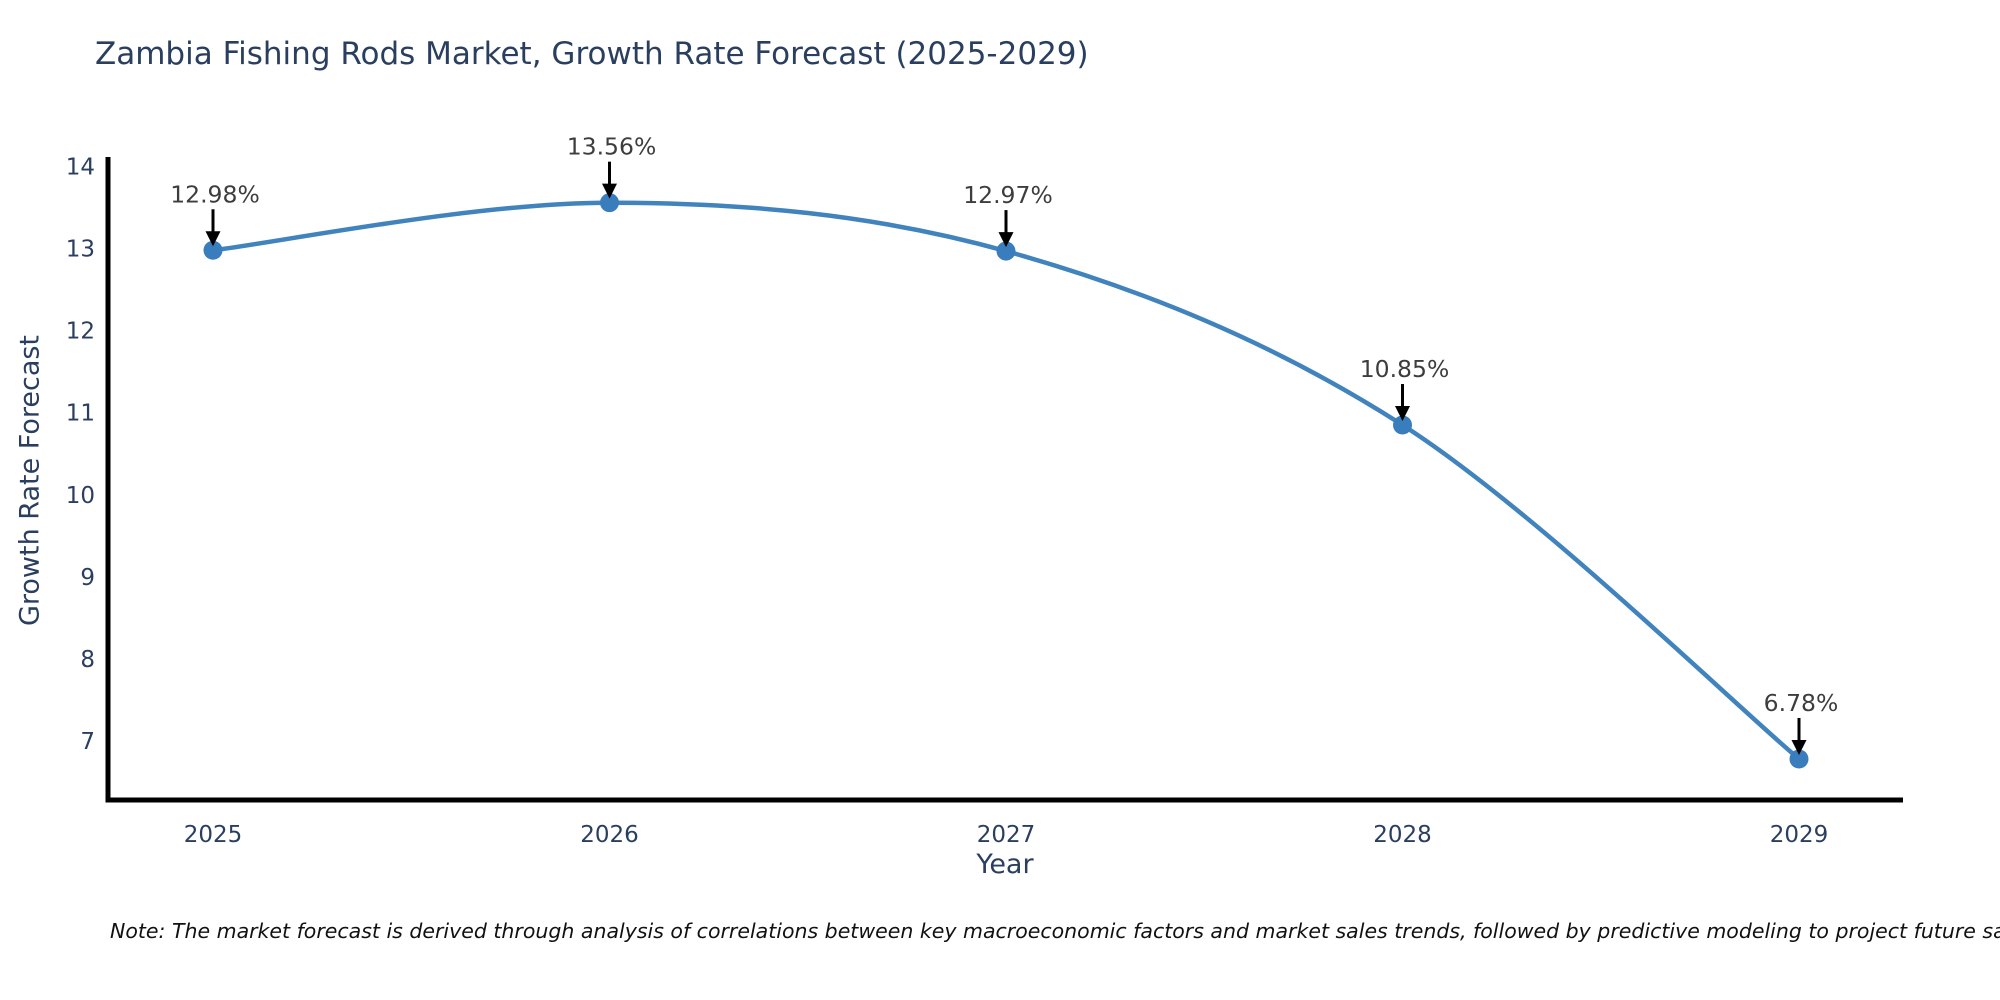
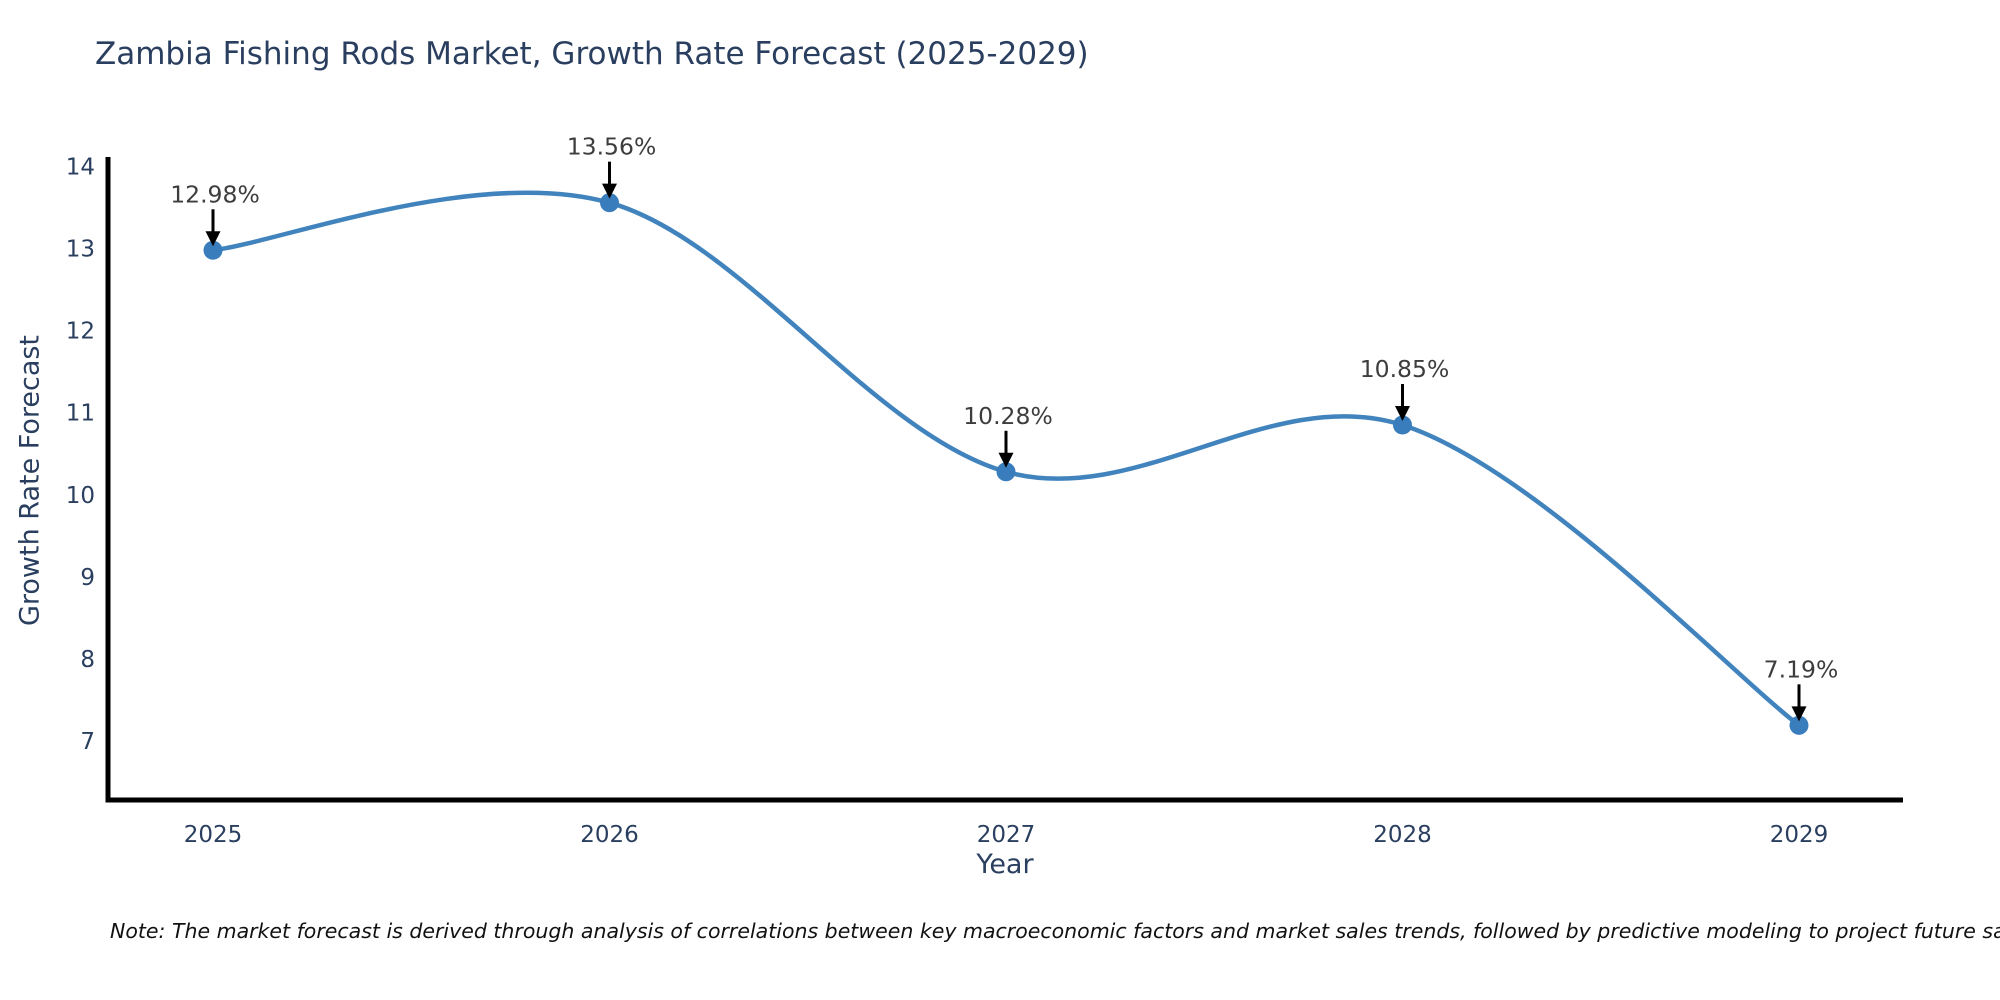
2027: 12.97% -> 10.28%
2029: 6.78% -> 7.19%
